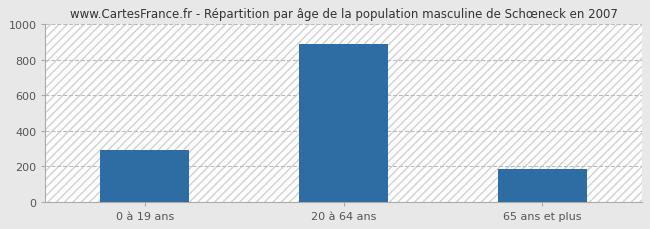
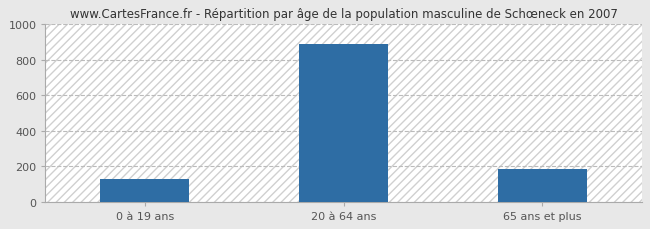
0 à 19 ans: 290 -> 130
